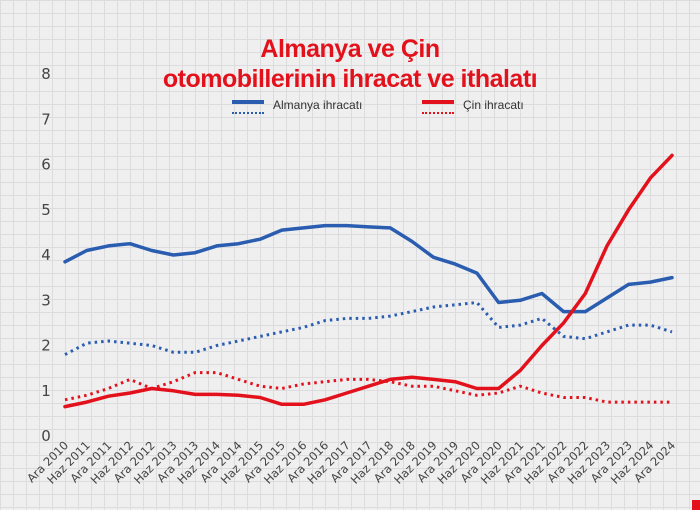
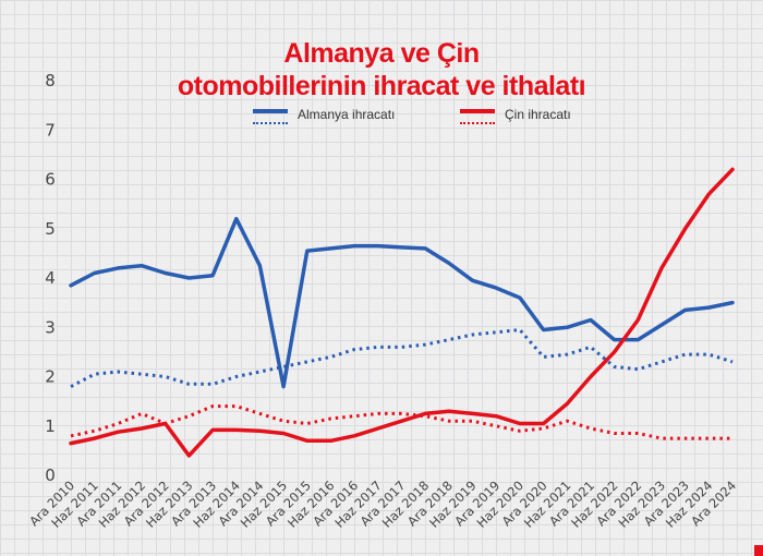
Çin ihracatı/Haz 2013: 1.0 -> 0.4
Almanya ihracatı/Haz 2014: 4.2 -> 5.2
Almanya ihracatı/Haz 2015: 4.3 -> 1.8
